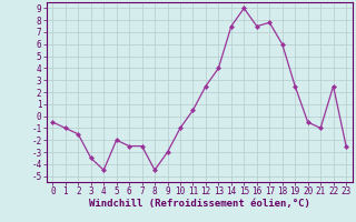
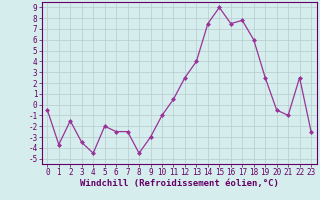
1: -1.0 -> -3.7
